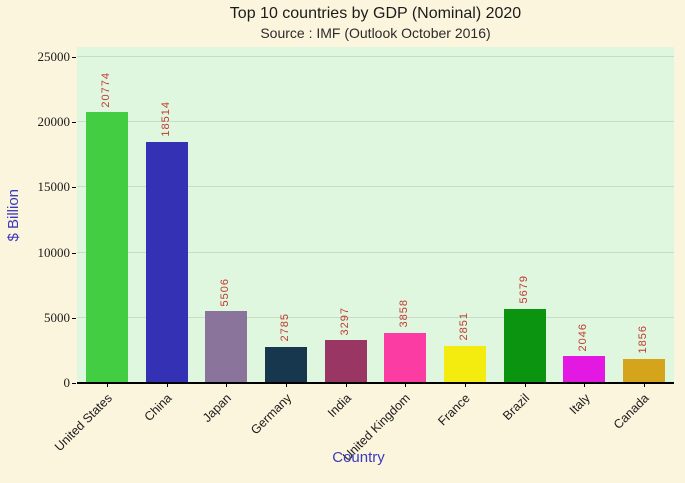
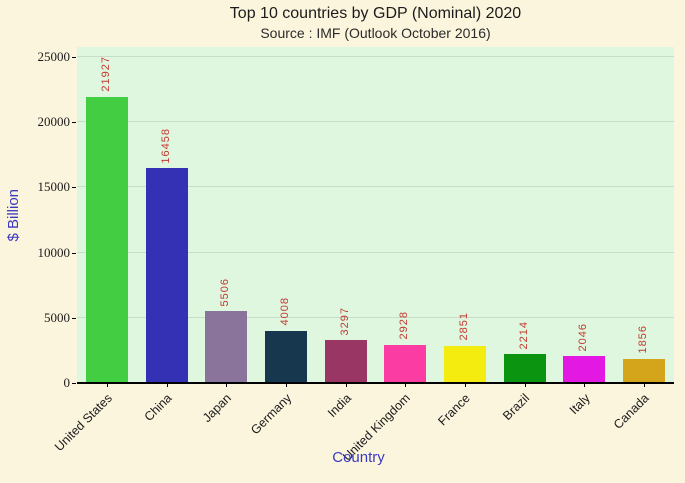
United States: 20774 -> 21927
China: 18514 -> 16458
Germany: 2785 -> 4008
United Kingdom: 3858 -> 2928
Brazil: 5679 -> 2214
